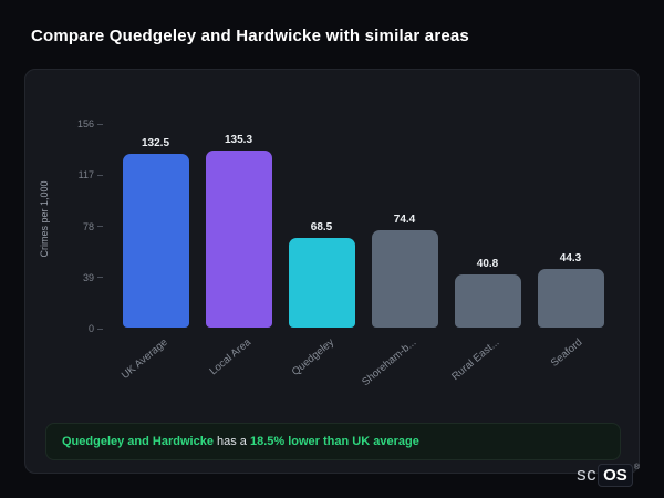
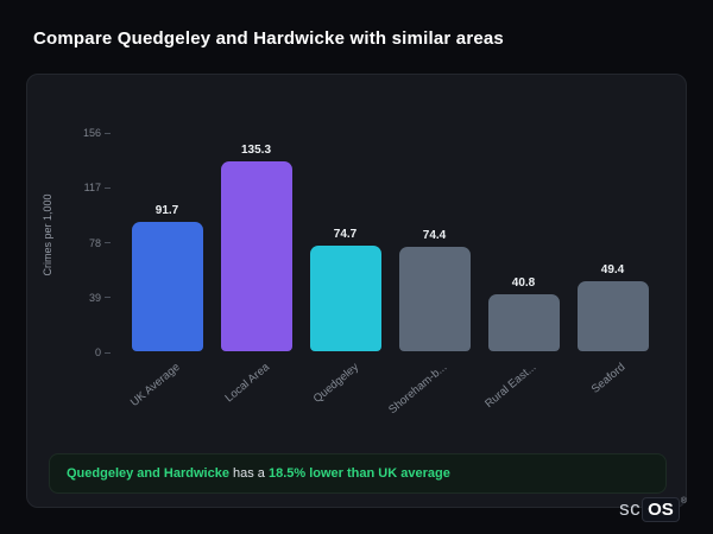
UK Average: 132.5 -> 91.7
Quedgeley: 68.5 -> 74.7
Seaford: 44.3 -> 49.4
